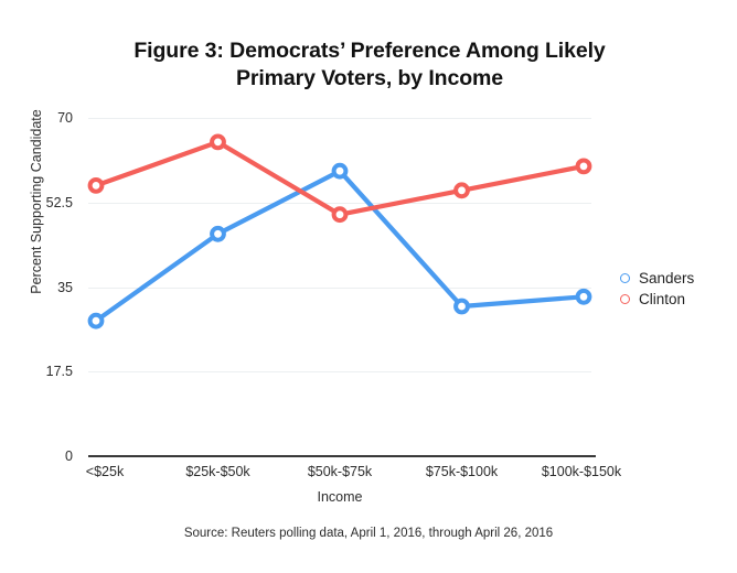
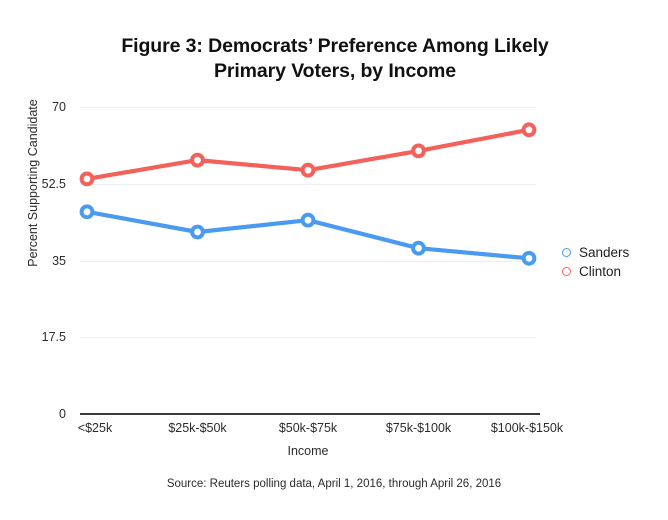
Sanders/<$25k: 28 -> 46
Clinton/<$25k: 56 -> 54
Sanders/$25k-$50k: 46 -> 42
Clinton/$25k-$50k: 65 -> 58
Sanders/$50k-$75k: 59 -> 44
Clinton/$50k-$75k: 50 -> 56
Sanders/$75k-$100k: 31 -> 38
Clinton/$75k-$100k: 55 -> 60
Sanders/$100k-$150k: 33 -> 36
Clinton/$100k-$150k: 60 -> 65
